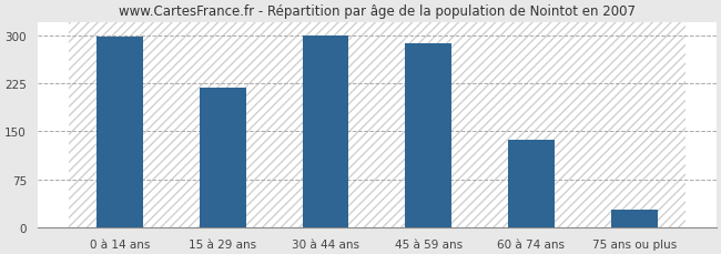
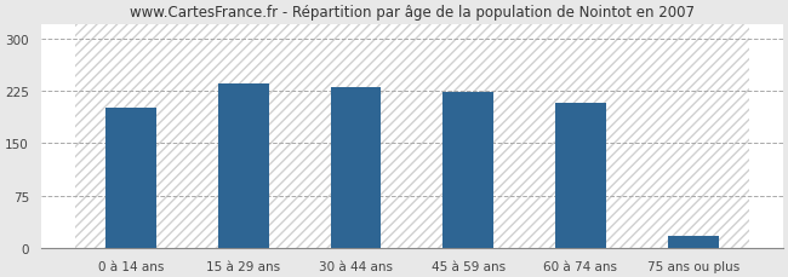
0 à 14 ans: 298 -> 200
15 à 29 ans: 218 -> 236
30 à 44 ans: 300 -> 230
45 à 59 ans: 287 -> 224
60 à 74 ans: 136 -> 208
75 ans ou plus: 28 -> 18
